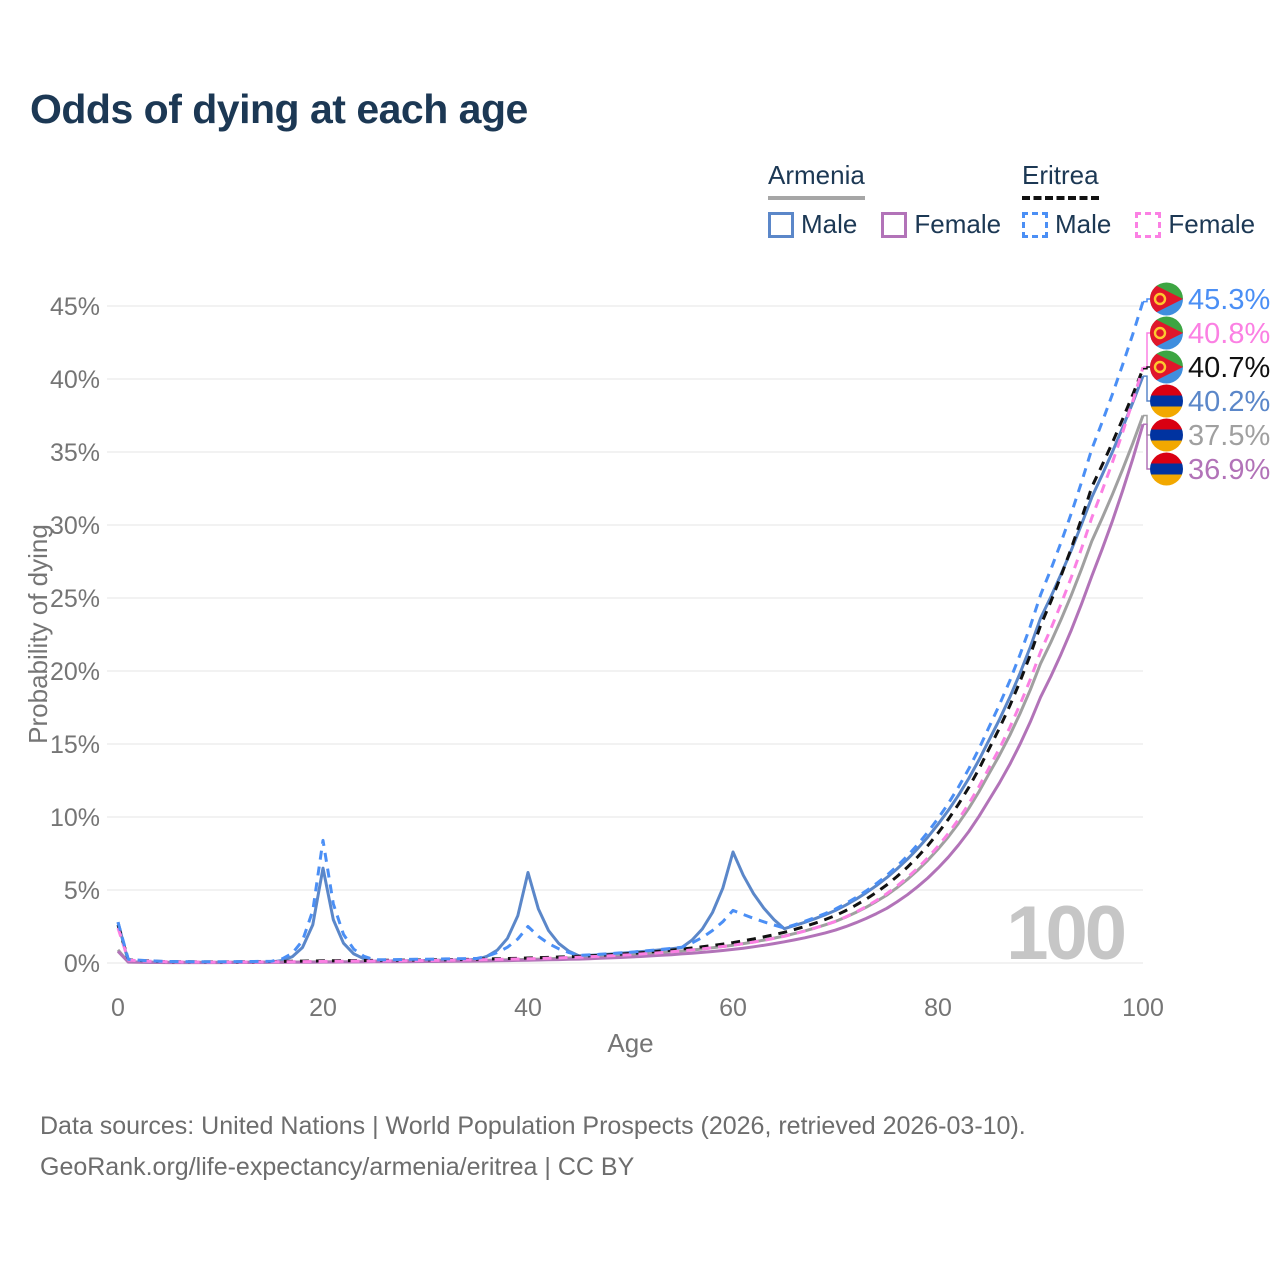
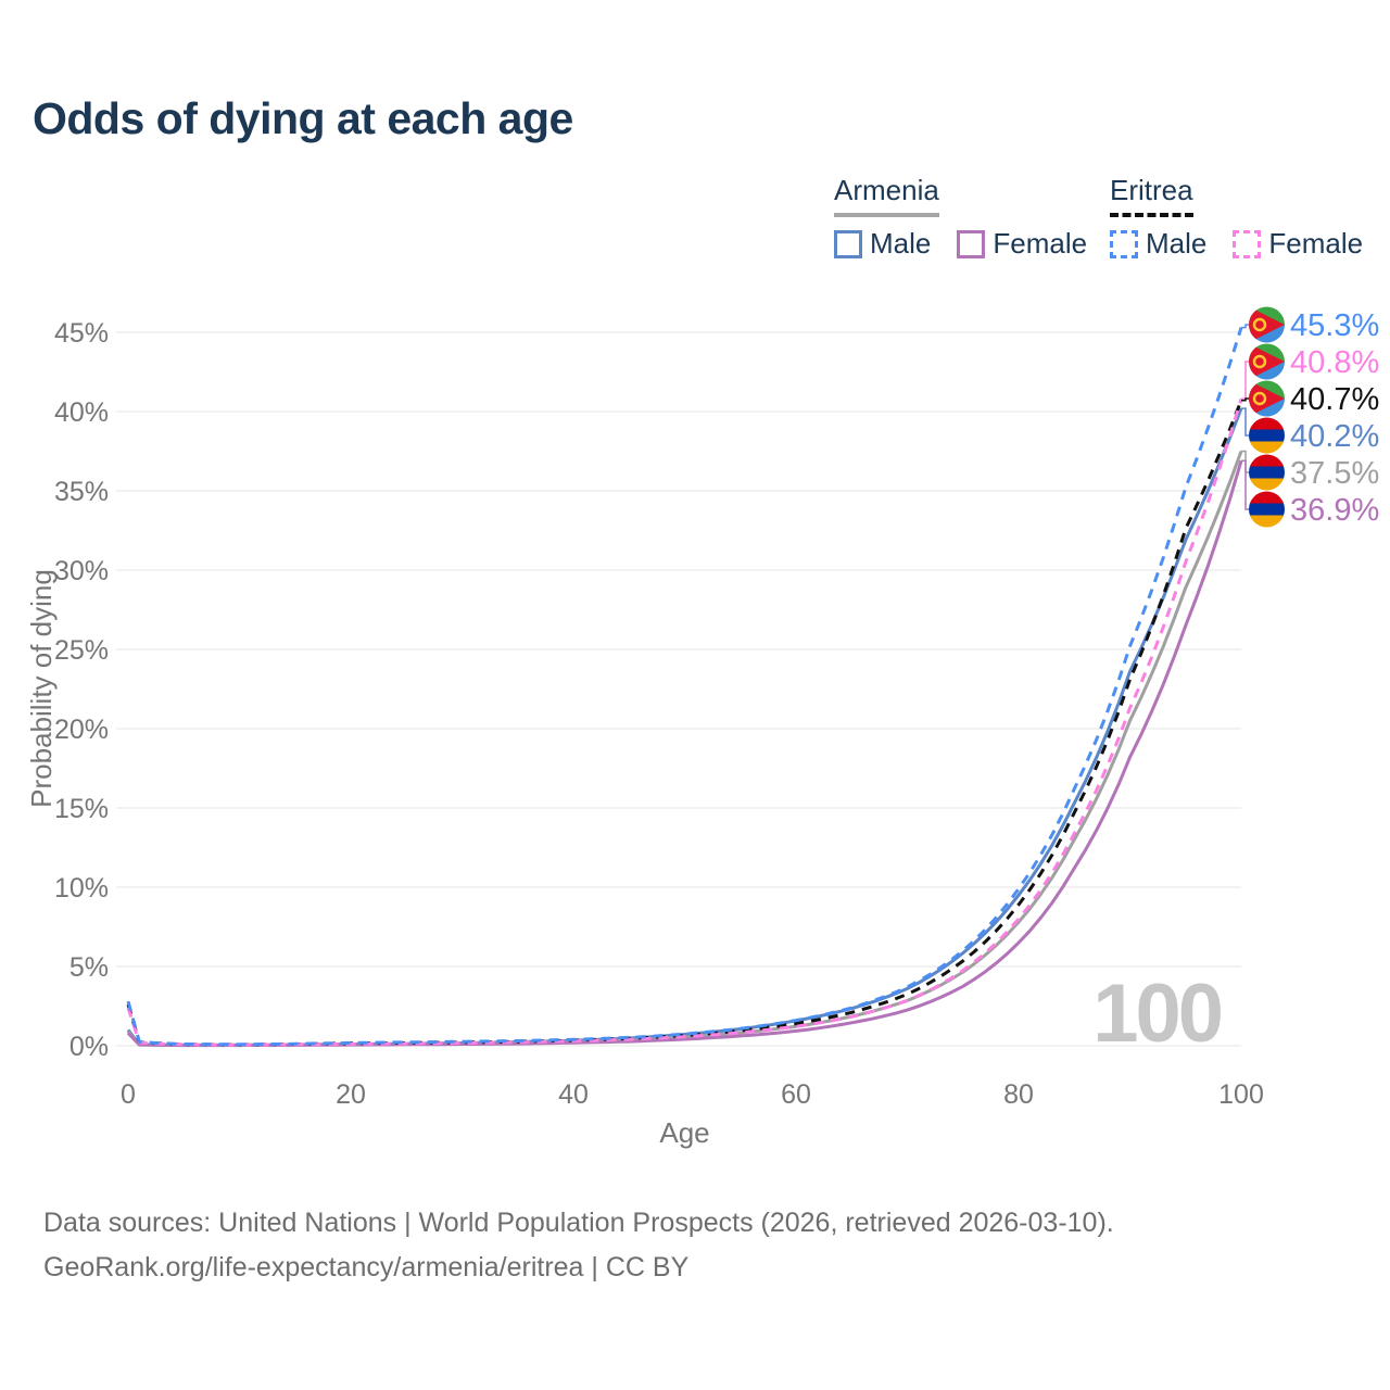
Armenia Male/0: 2.8% -> 1.0%
Eritrea Male/20: 8.4% -> 0.2%
Armenia Male/20: 6.5% -> 0.1%
Eritrea Male/40: 2.5% -> 0.4%
Armenia Male/40: 6.2% -> 0.3%
Eritrea Male/60: 3.6% -> 1.6%
Armenia Male/60: 7.6% -> 1.6%
